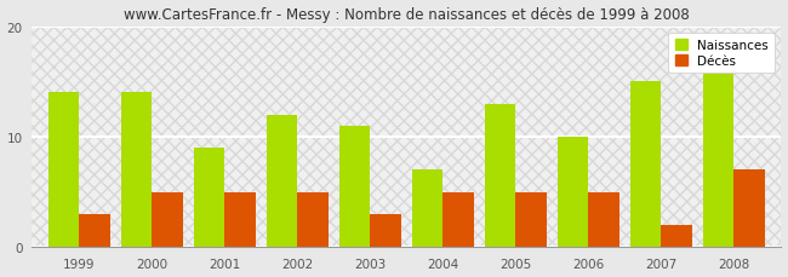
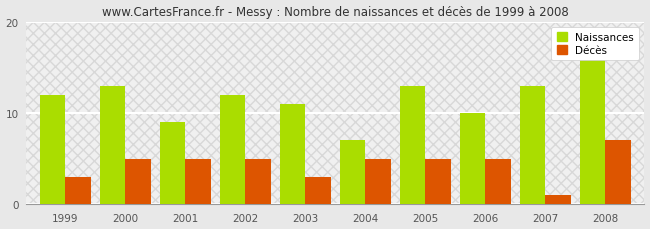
Naissances/1999: 14 -> 12
Naissances/2000: 14 -> 13
Naissances/2007: 15 -> 13
Décès/2007: 2 -> 1
